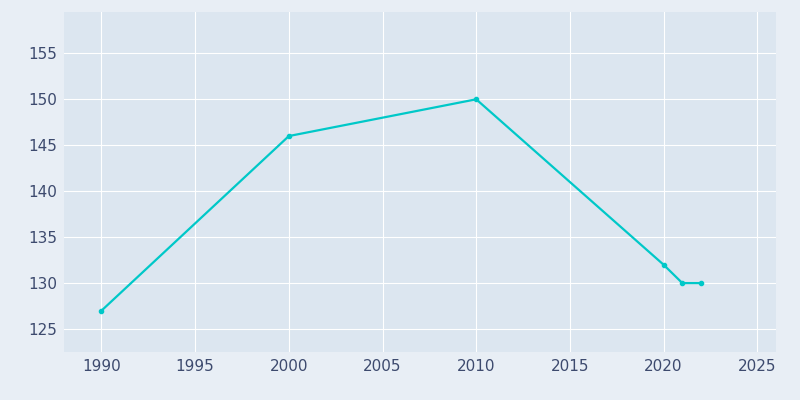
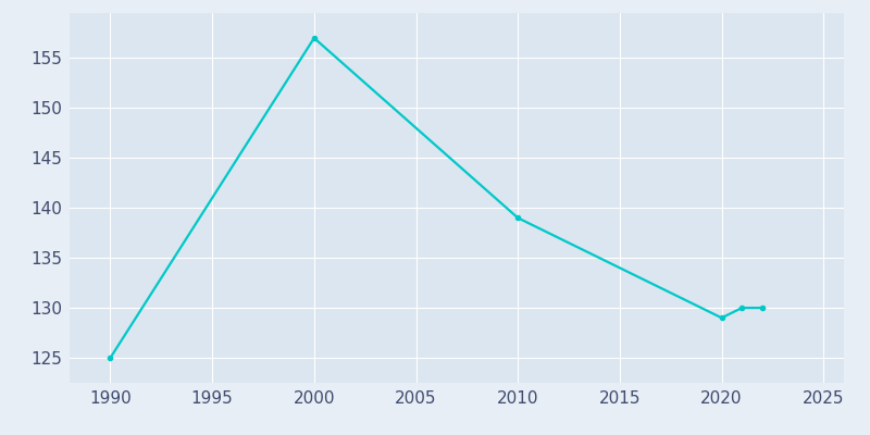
1990: 127 -> 125
2000: 146 -> 157
2010: 150 -> 139
2020: 132 -> 129
